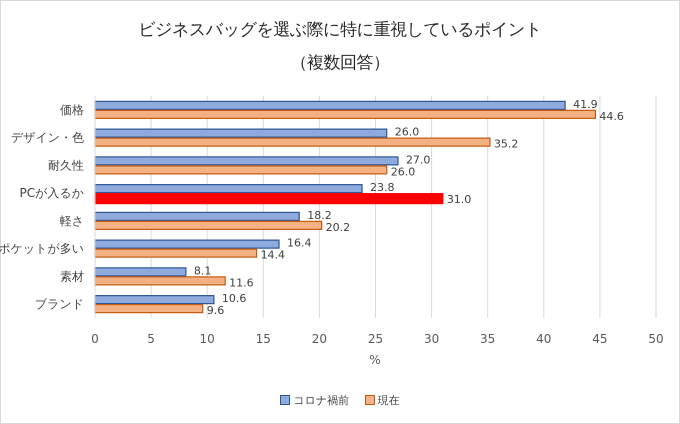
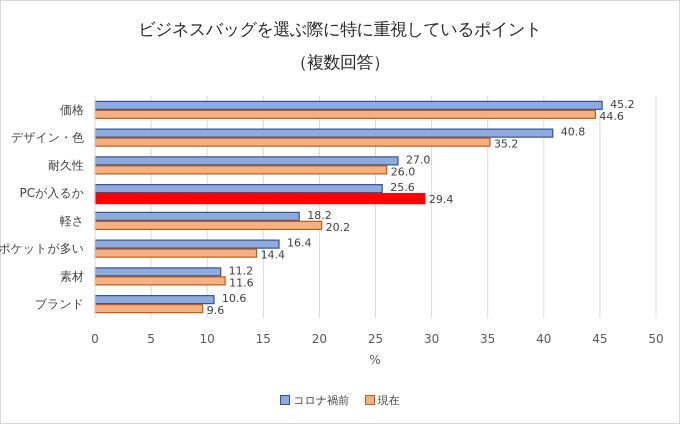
コロナ禍前/価格: 41.9 -> 45.2
コロナ禍前/デザイン・色: 26.0 -> 40.8
コロナ禍前/PCが入るか: 23.8 -> 25.6
現在/PCが入るか: 31.0 -> 29.4
コロナ禍前/素材: 8.1 -> 11.2
